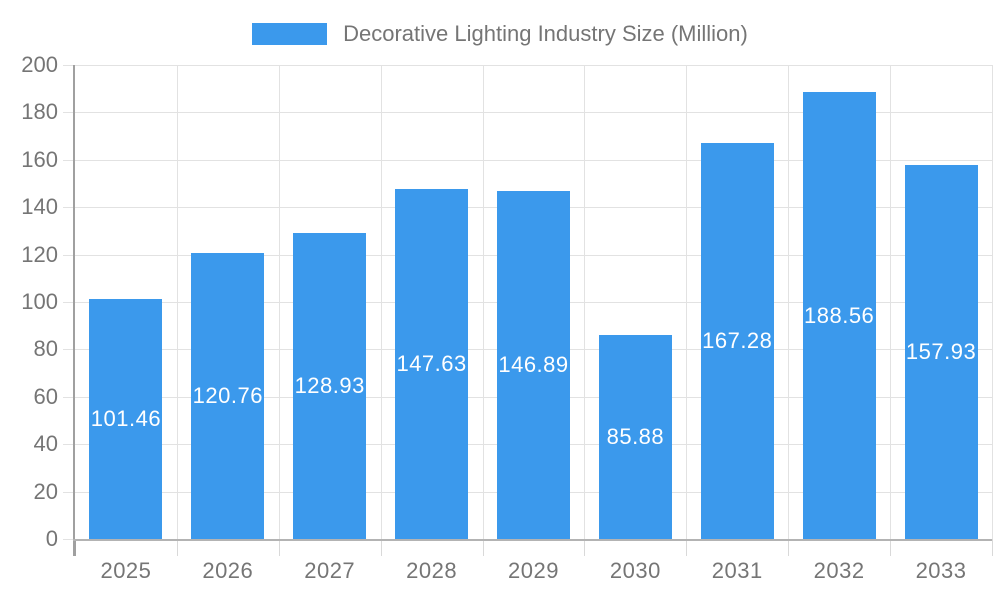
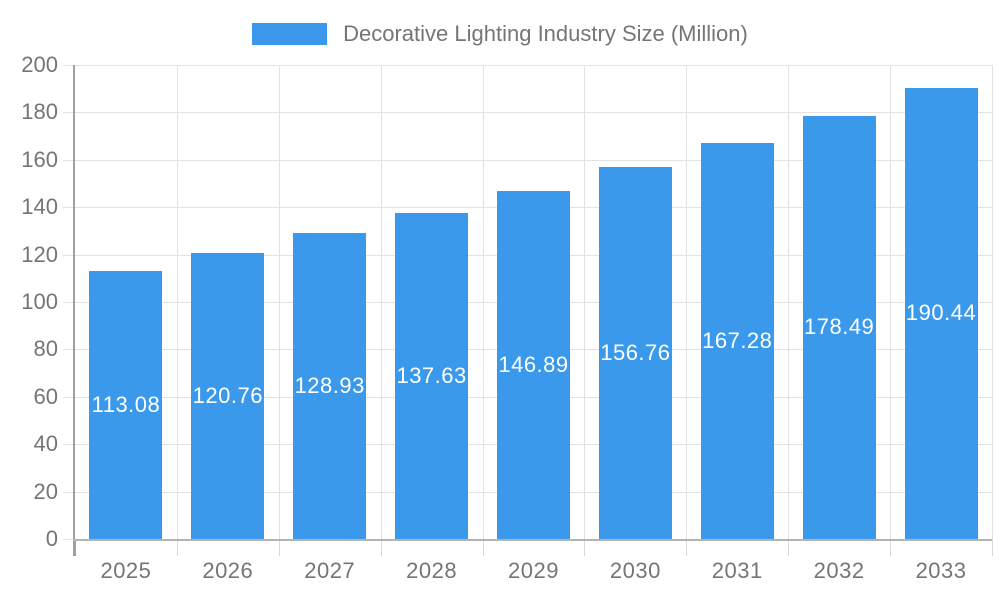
2025: 101.46 -> 113.08
2028: 147.63 -> 137.63
2030: 85.88 -> 156.76
2032: 188.56 -> 178.49
2033: 157.93 -> 190.44
